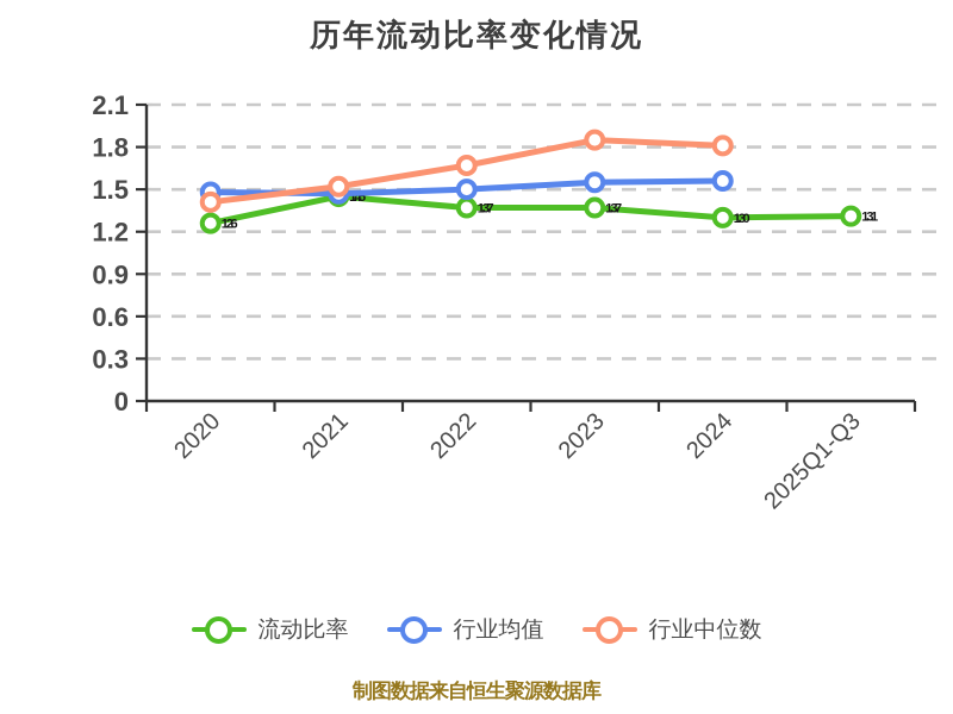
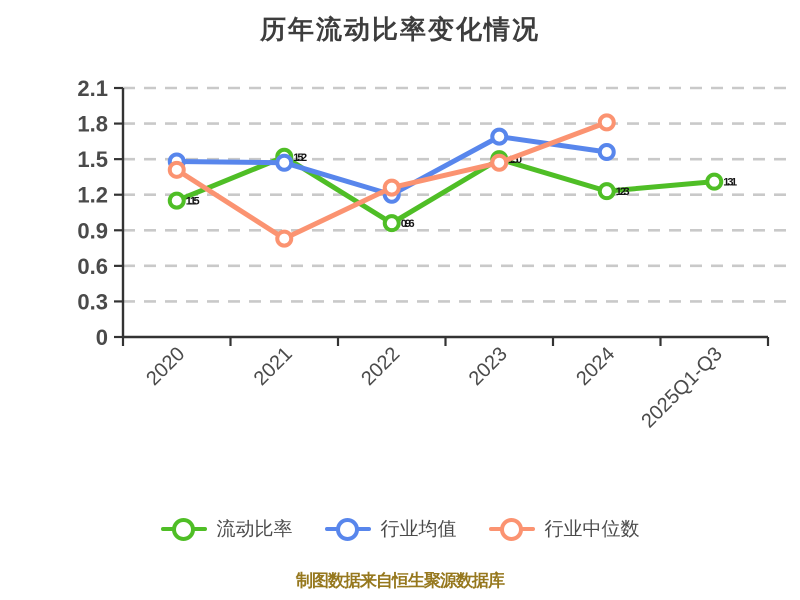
流动比率/2020: 1.26 -> 1.15
流动比率/2021: 1.45 -> 1.52
行业中位数/2021: 1.52 -> 0.83
流动比率/2022: 1.37 -> 0.96
行业均值/2022: 1.50 -> 1.20
行业中位数/2022: 1.67 -> 1.26
流动比率/2023: 1.37 -> 1.50
行业均值/2023: 1.55 -> 1.69
行业中位数/2023: 1.85 -> 1.47
流动比率/2024: 1.30 -> 1.23
